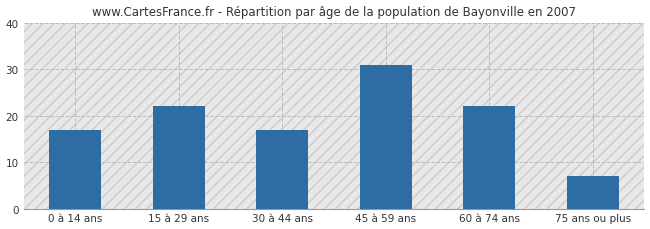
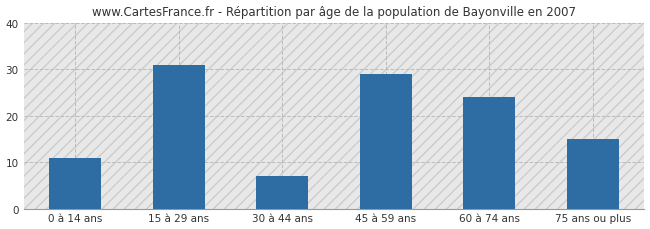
0 à 14 ans: 17 -> 11
15 à 29 ans: 22 -> 31
30 à 44 ans: 17 -> 7
45 à 59 ans: 31 -> 29
60 à 74 ans: 22 -> 24
75 ans ou plus: 7 -> 15
